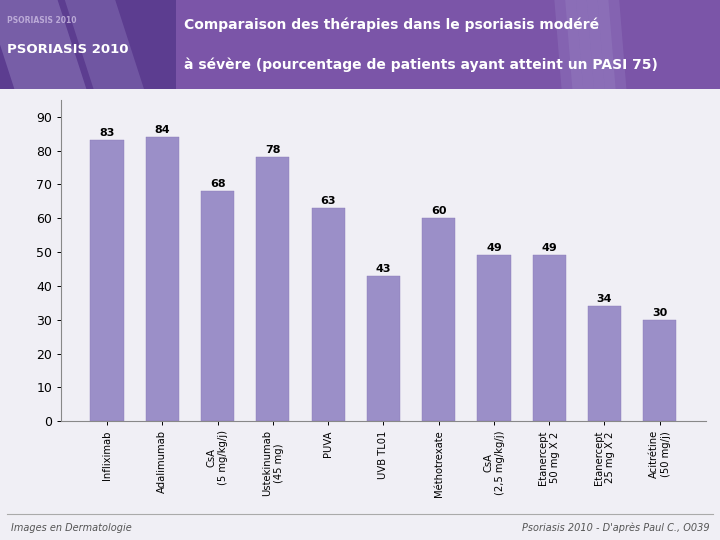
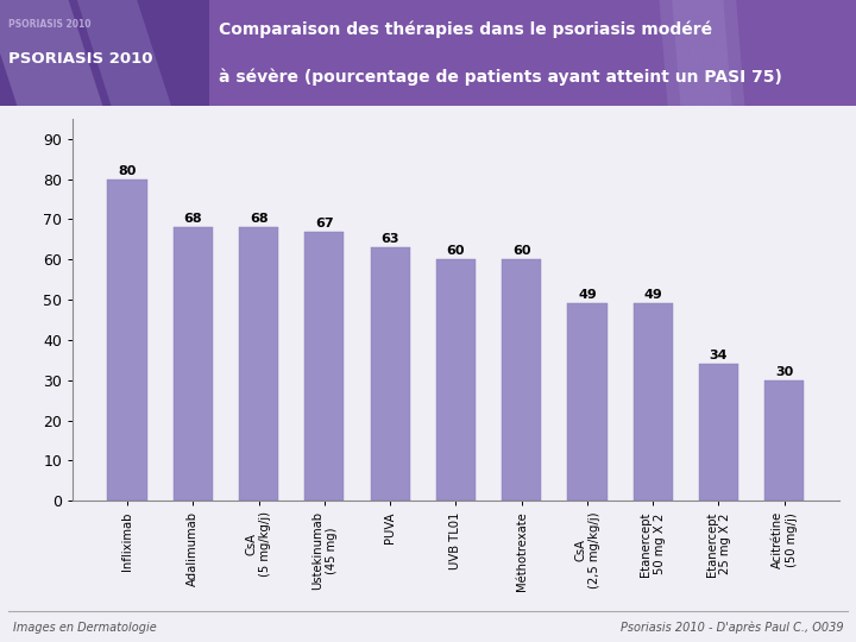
Infliximab: 83 -> 80
Adalimumab: 84 -> 68
Ustekinumab (45 mg): 78 -> 67
UVB TL01: 43 -> 60
